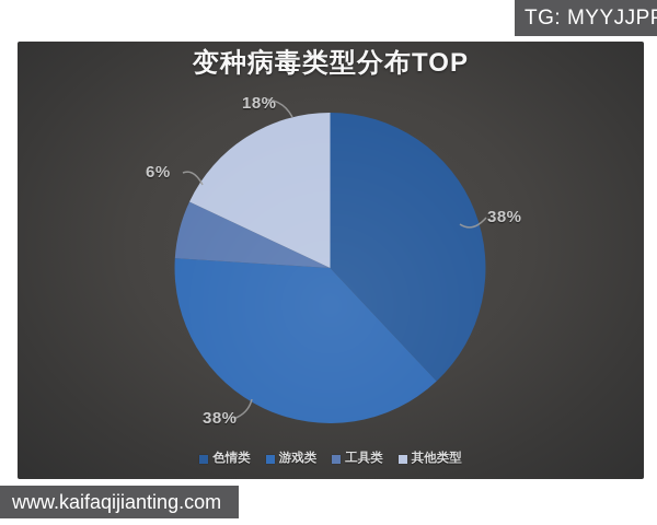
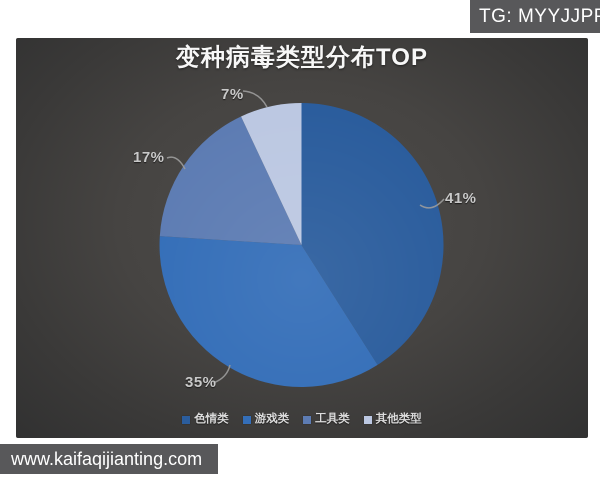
色情类: 38% -> 41%
游戏类: 38% -> 35%
工具类: 6% -> 17%
其他类型: 18% -> 7%
